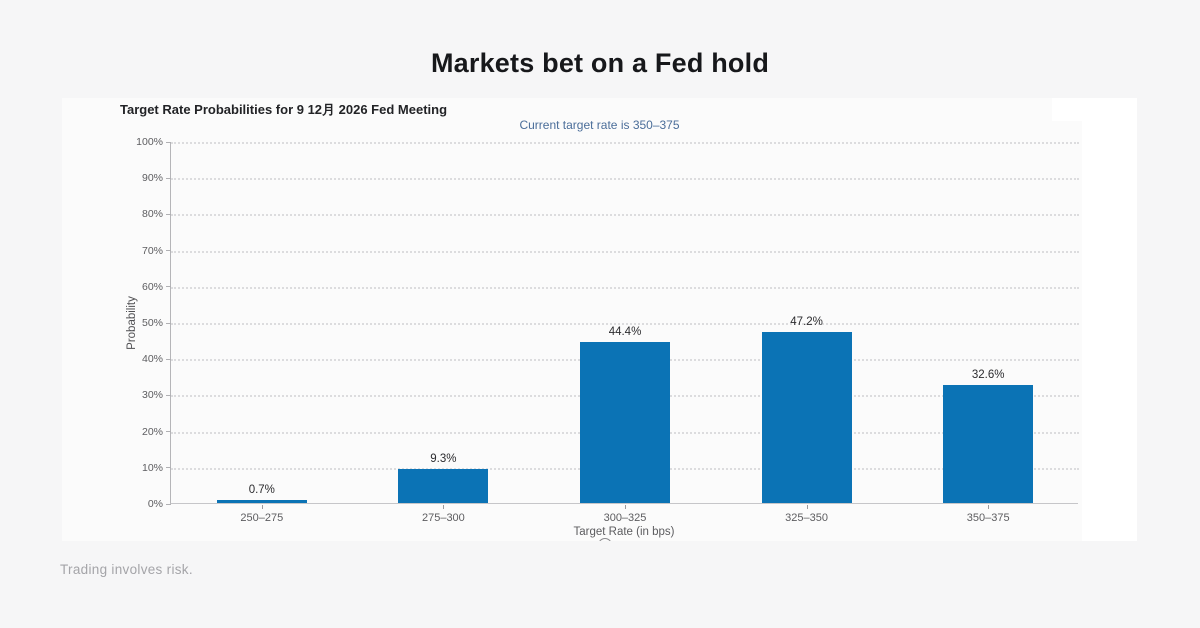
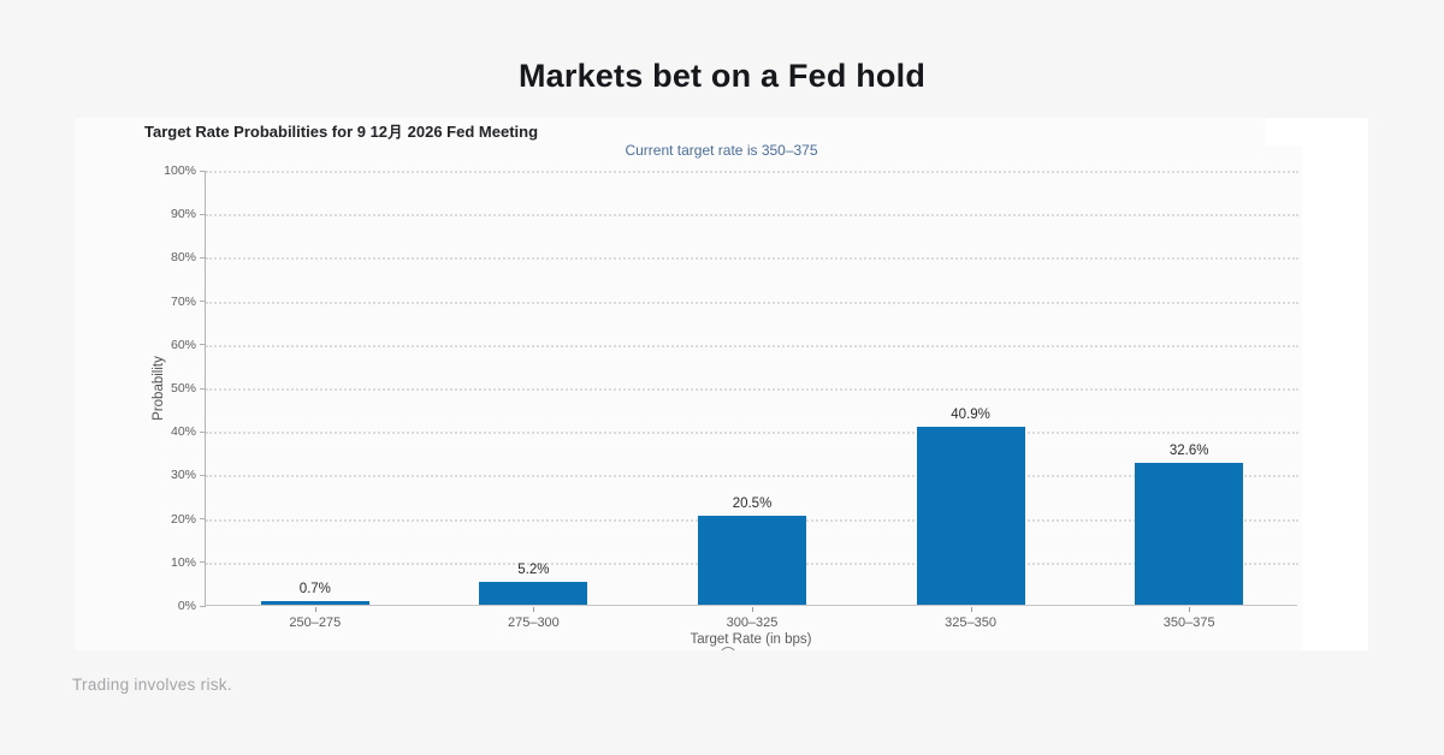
275–300: 9.3% -> 5.2%
300–325: 44.4% -> 20.5%
325–350: 47.2% -> 40.9%
